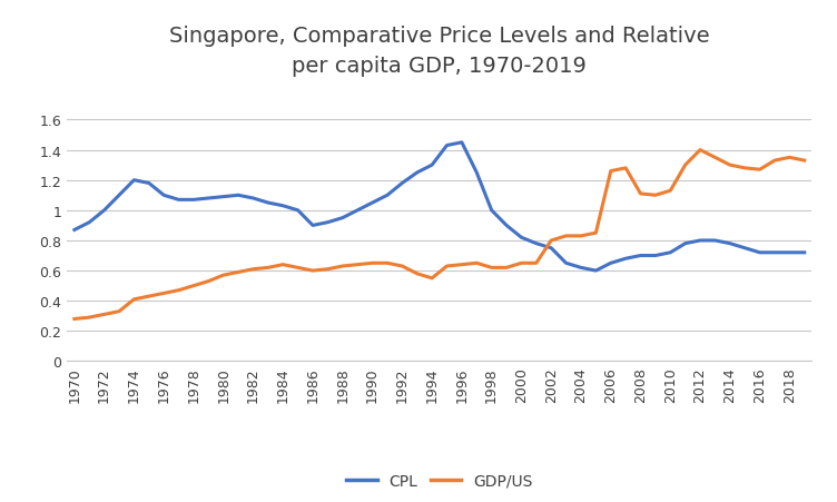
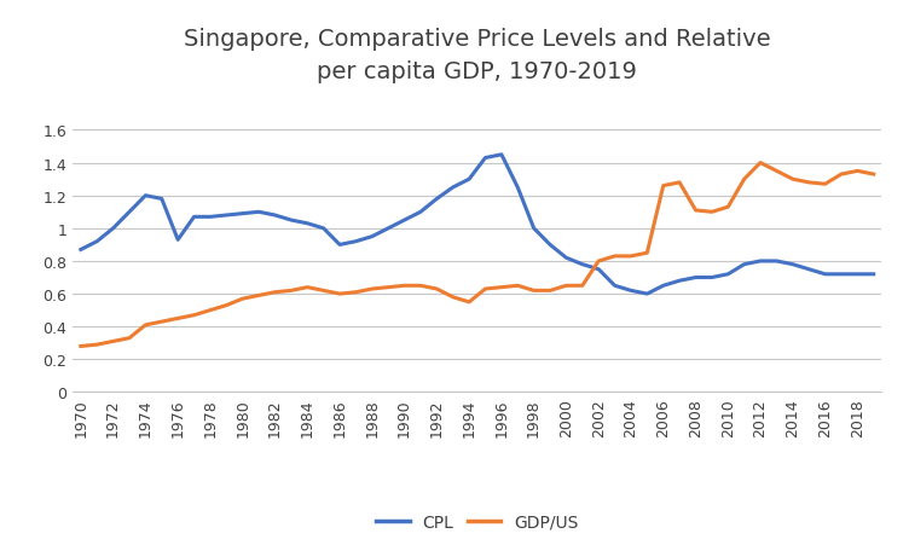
CPL/1976: 1.10 -> 0.93
